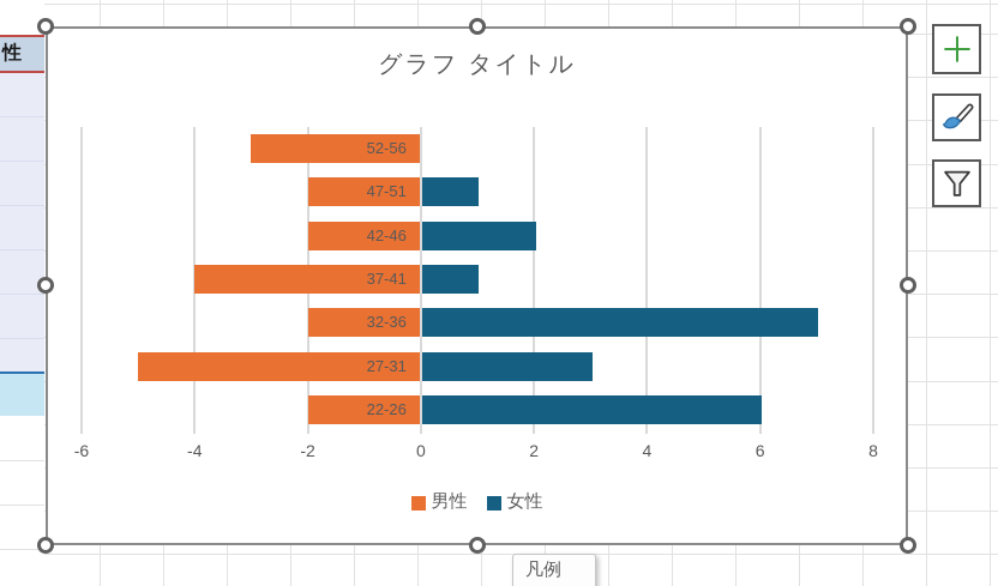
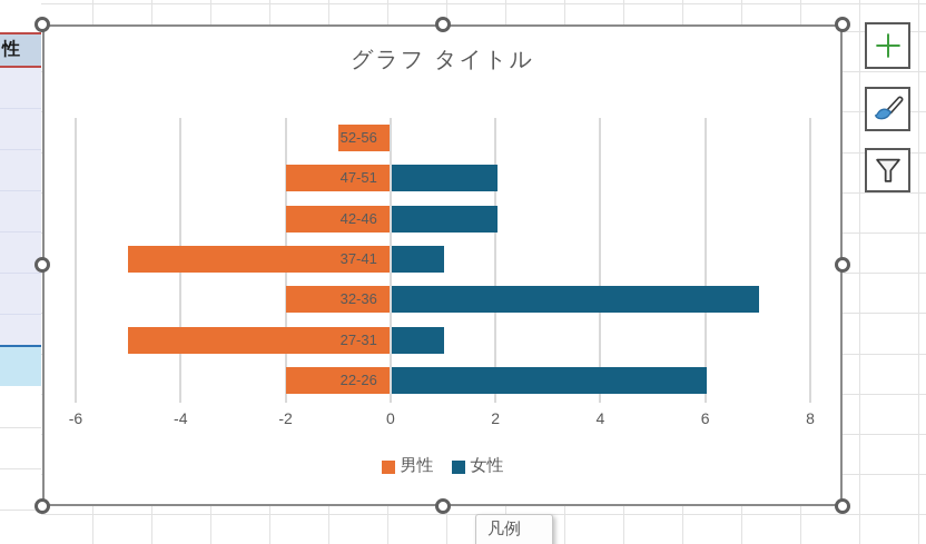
男性/52-56: -3 -> -1
女性/47-51: 1 -> 2
男性/37-41: -4 -> -5
女性/27-31: 3 -> 1
